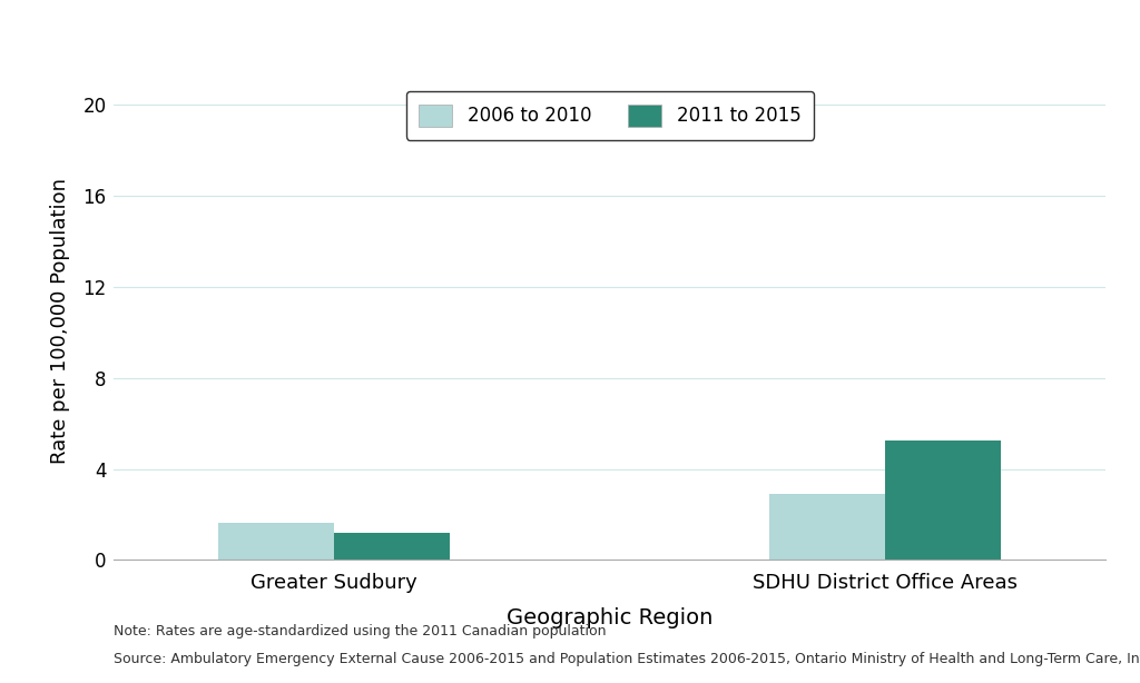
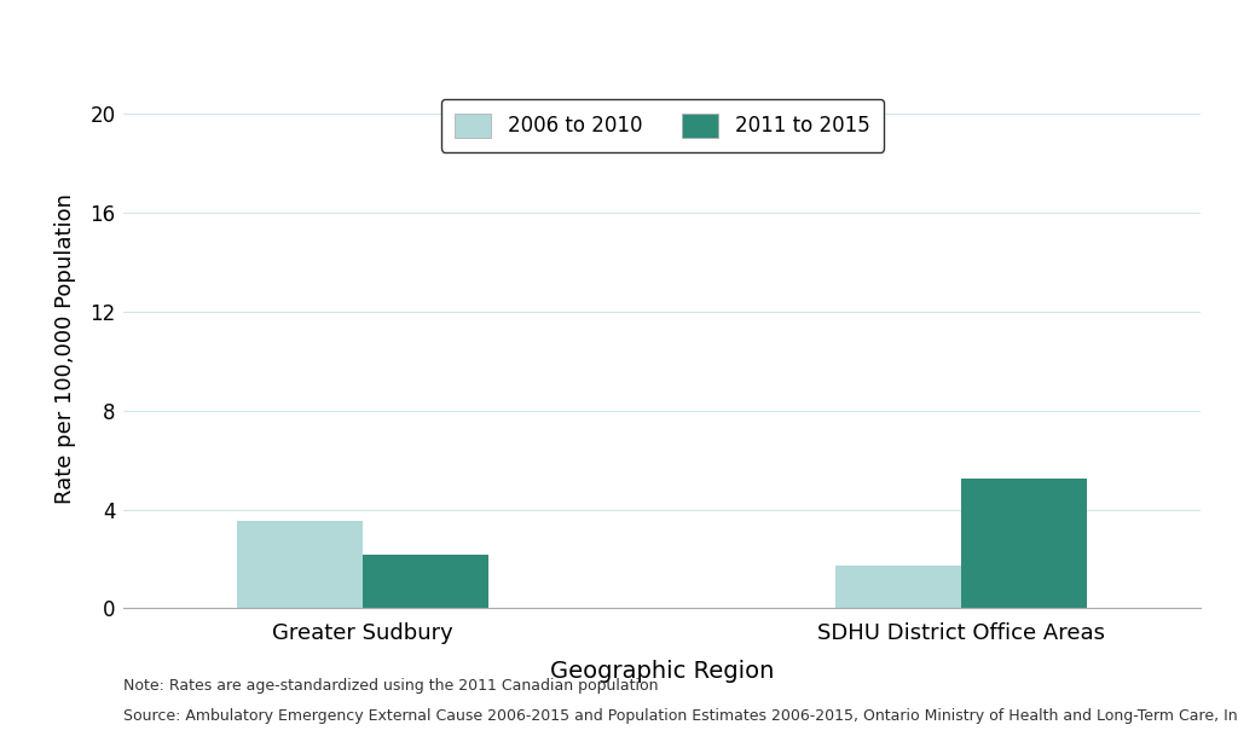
2006 to 2010/Greater Sudbury: 1.65 -> 3.55
2011 to 2015/Greater Sudbury: 1.20 -> 2.15
2006 to 2010/SDHU District Office Areas: 2.90 -> 1.75
